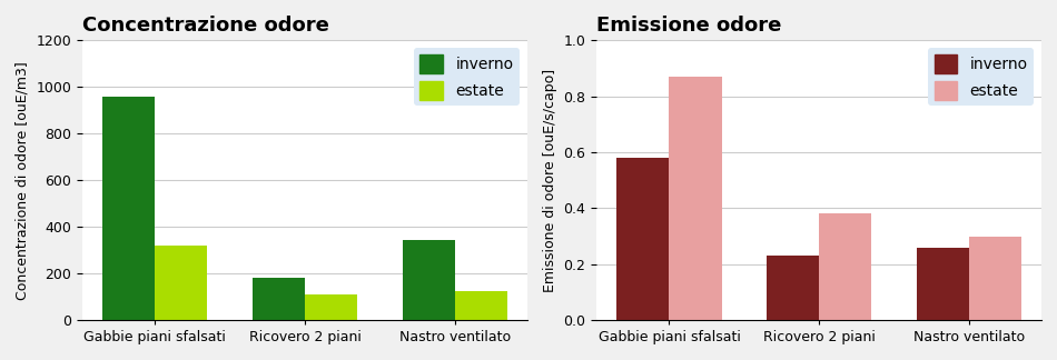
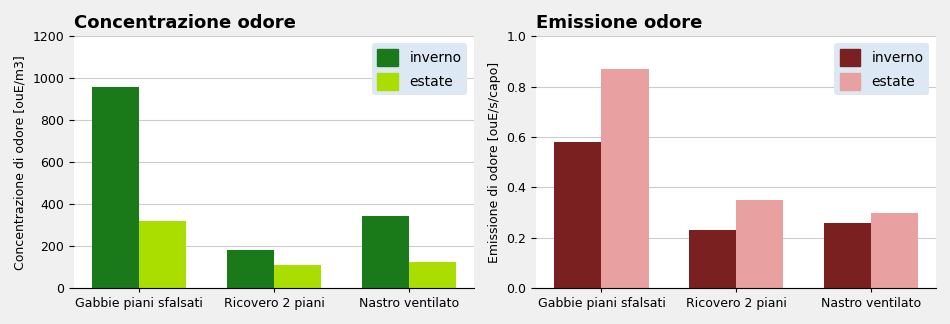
Emissione odore/estate/Ricovero 2 piani: 0.38 -> 0.35
